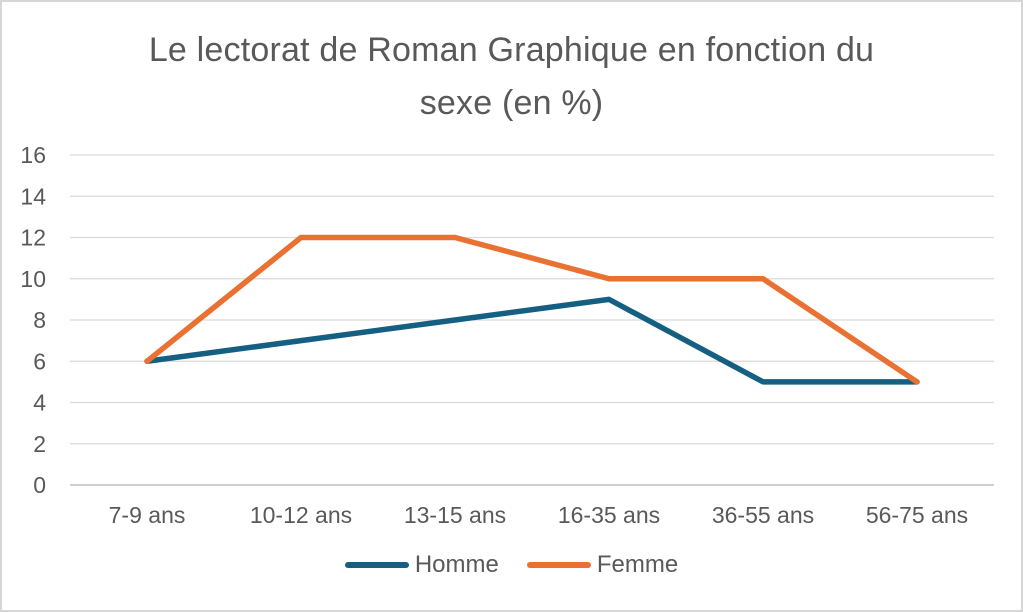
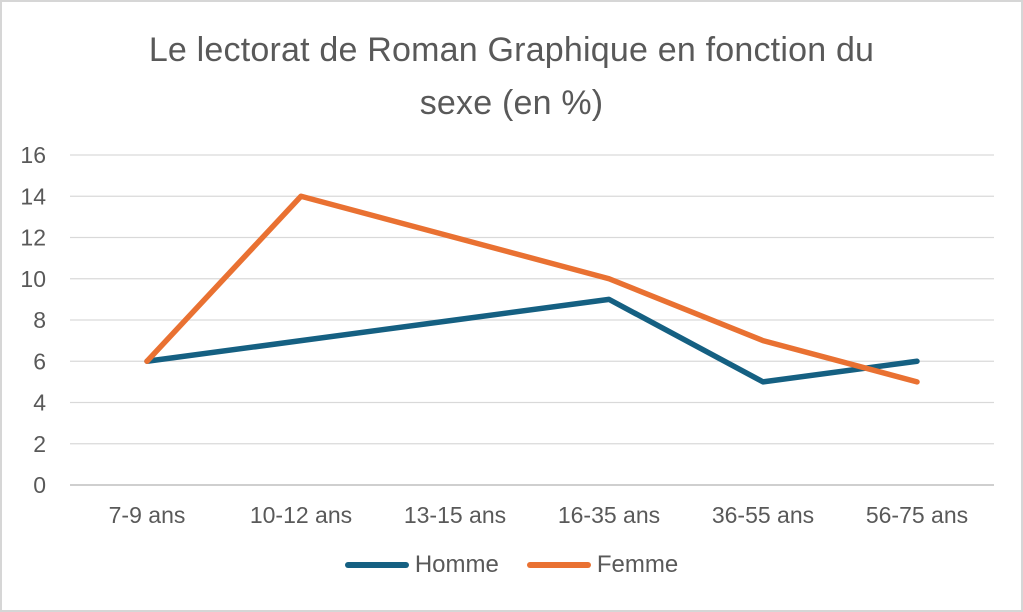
Femme/10-12 ans: 12 -> 14
Femme/36-55 ans: 10 -> 7
Homme/56-75 ans: 5 -> 6
